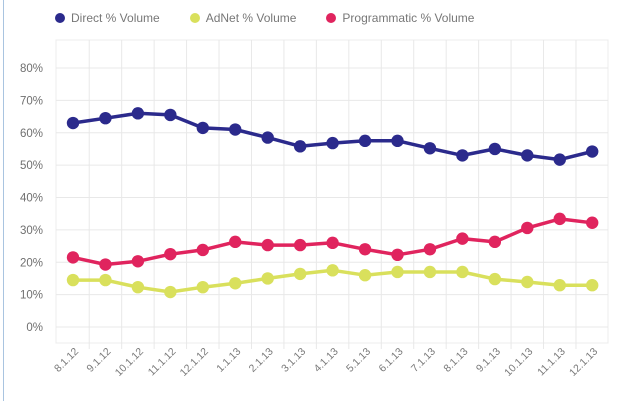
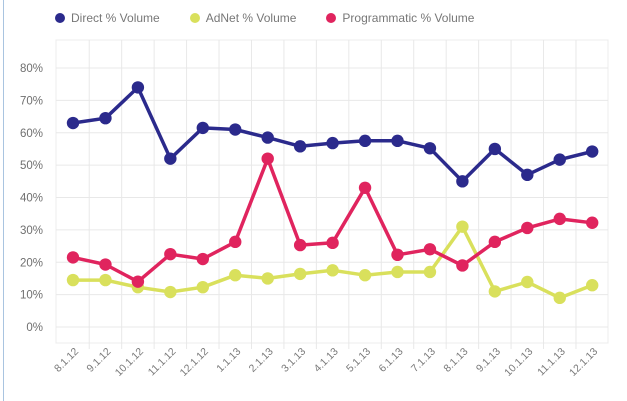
Direct % Volume/10.1.12: 66% -> 74%
Programmatic % Volume/10.1.12: 20% -> 14%
Direct % Volume/11.1.12: 66% -> 52%
Programmatic % Volume/12.1.12: 24% -> 21%
AdNet % Volume/1.1.13: 14% -> 16%
Programmatic % Volume/2.1.13: 25% -> 52%
Programmatic % Volume/5.1.13: 24% -> 43%
Direct % Volume/8.1.13: 53% -> 45%
AdNet % Volume/8.1.13: 17% -> 31%
Programmatic % Volume/8.1.13: 27% -> 19%
AdNet % Volume/9.1.13: 15% -> 11%
Direct % Volume/10.1.13: 53% -> 47%
AdNet % Volume/11.1.13: 13% -> 9%
